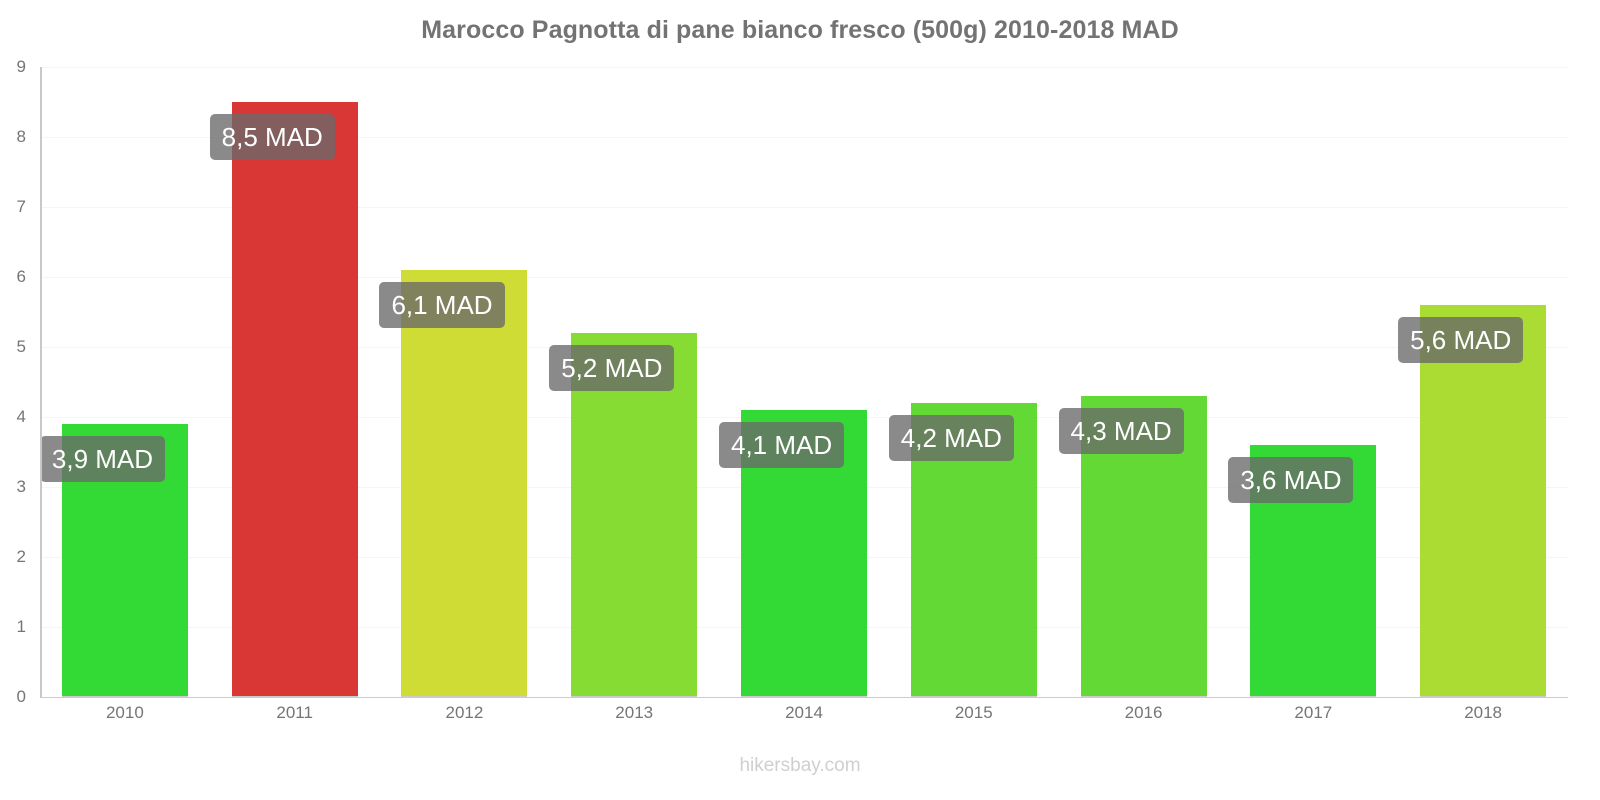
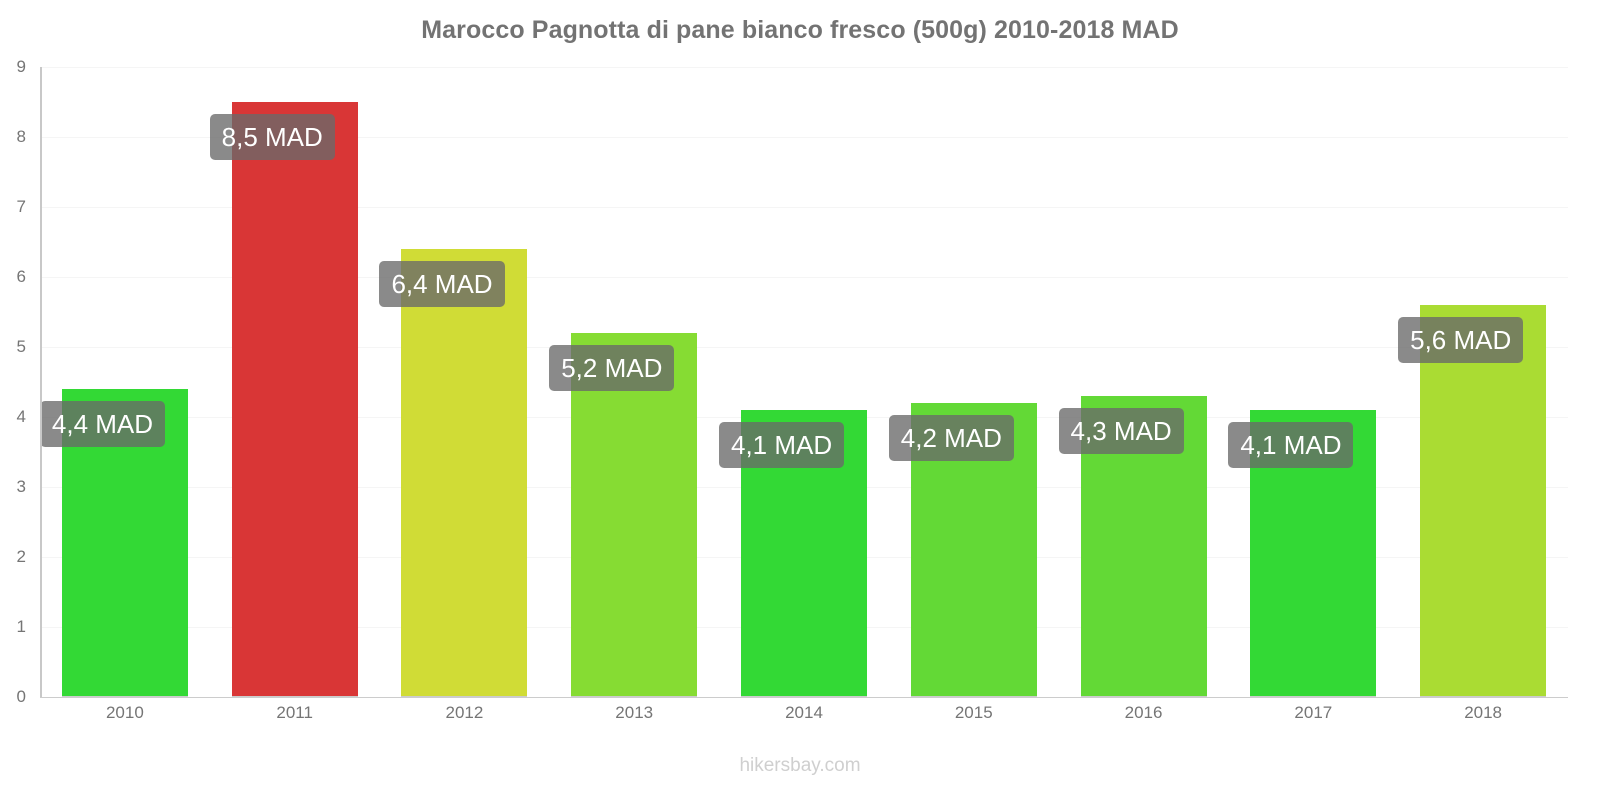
2010: 3,9 -> 4,4
2012: 6,1 -> 6,4
2017: 3,6 -> 4,1
